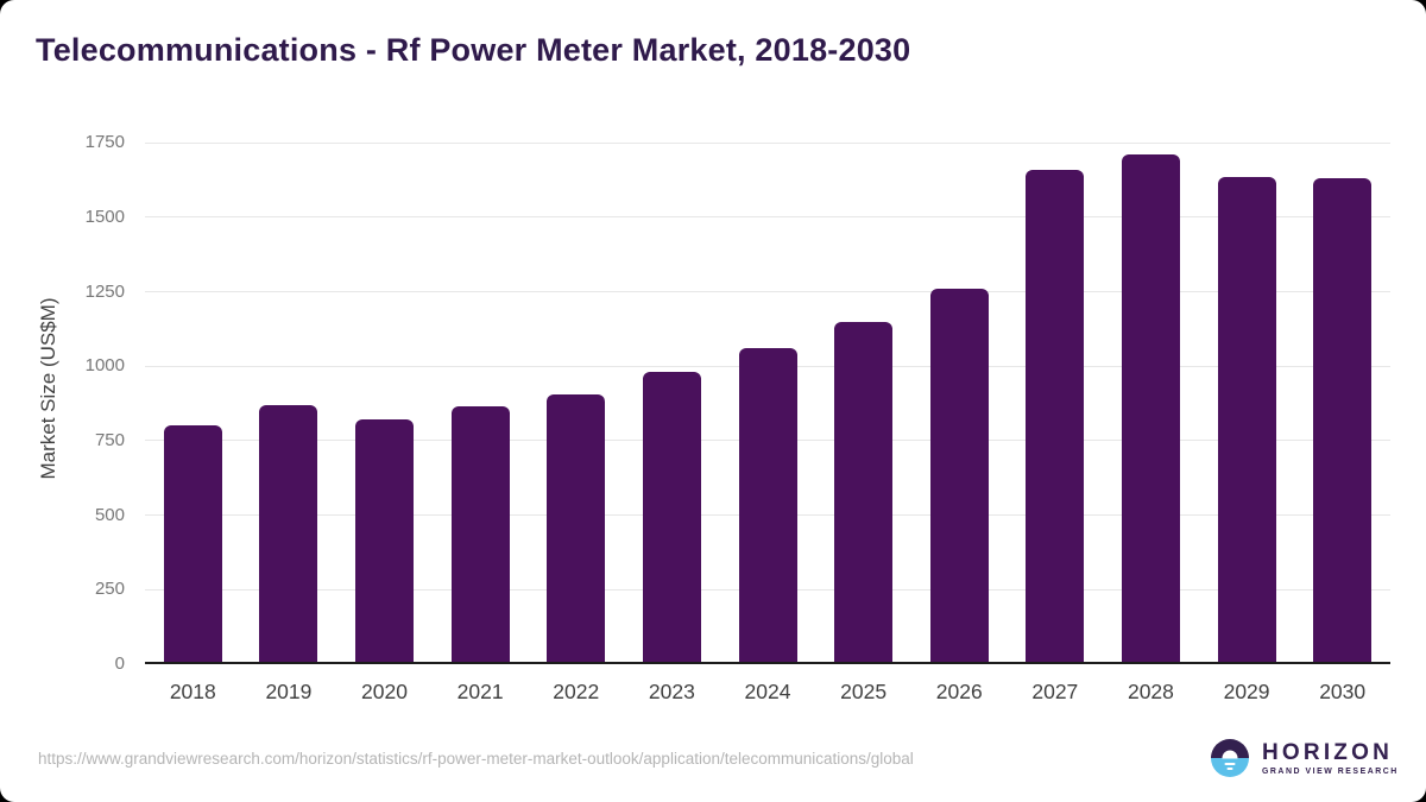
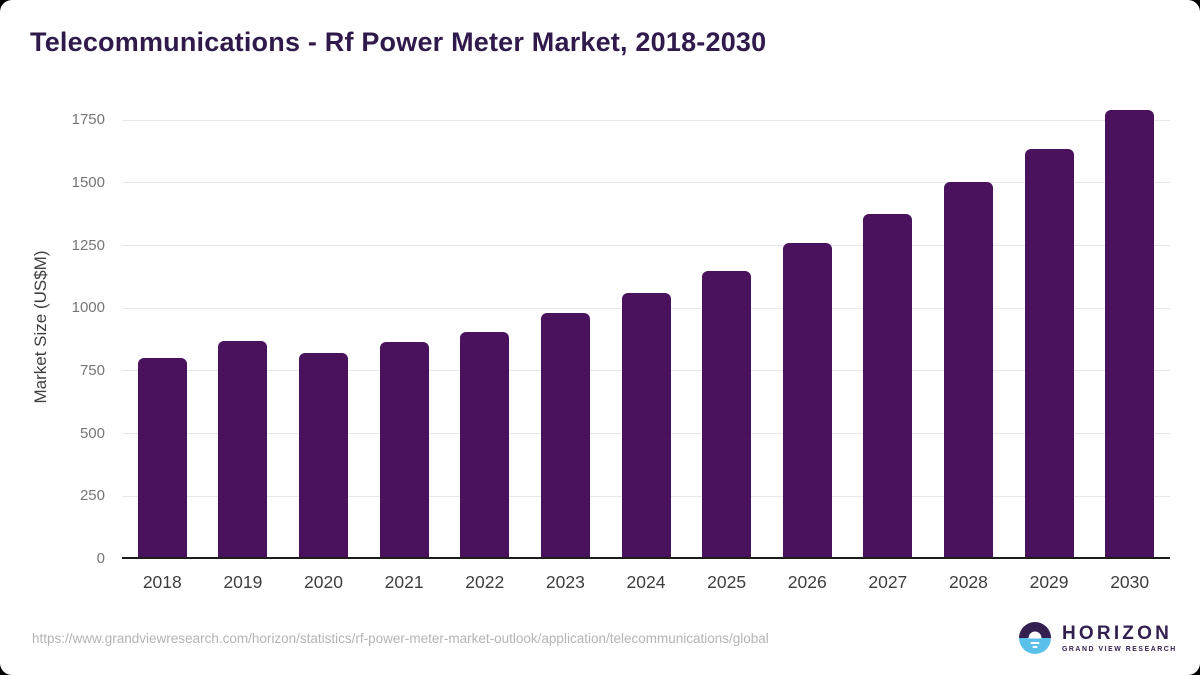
2027: 1660 -> 1380
2028: 1710 -> 1500
2030: 1630 -> 1790
